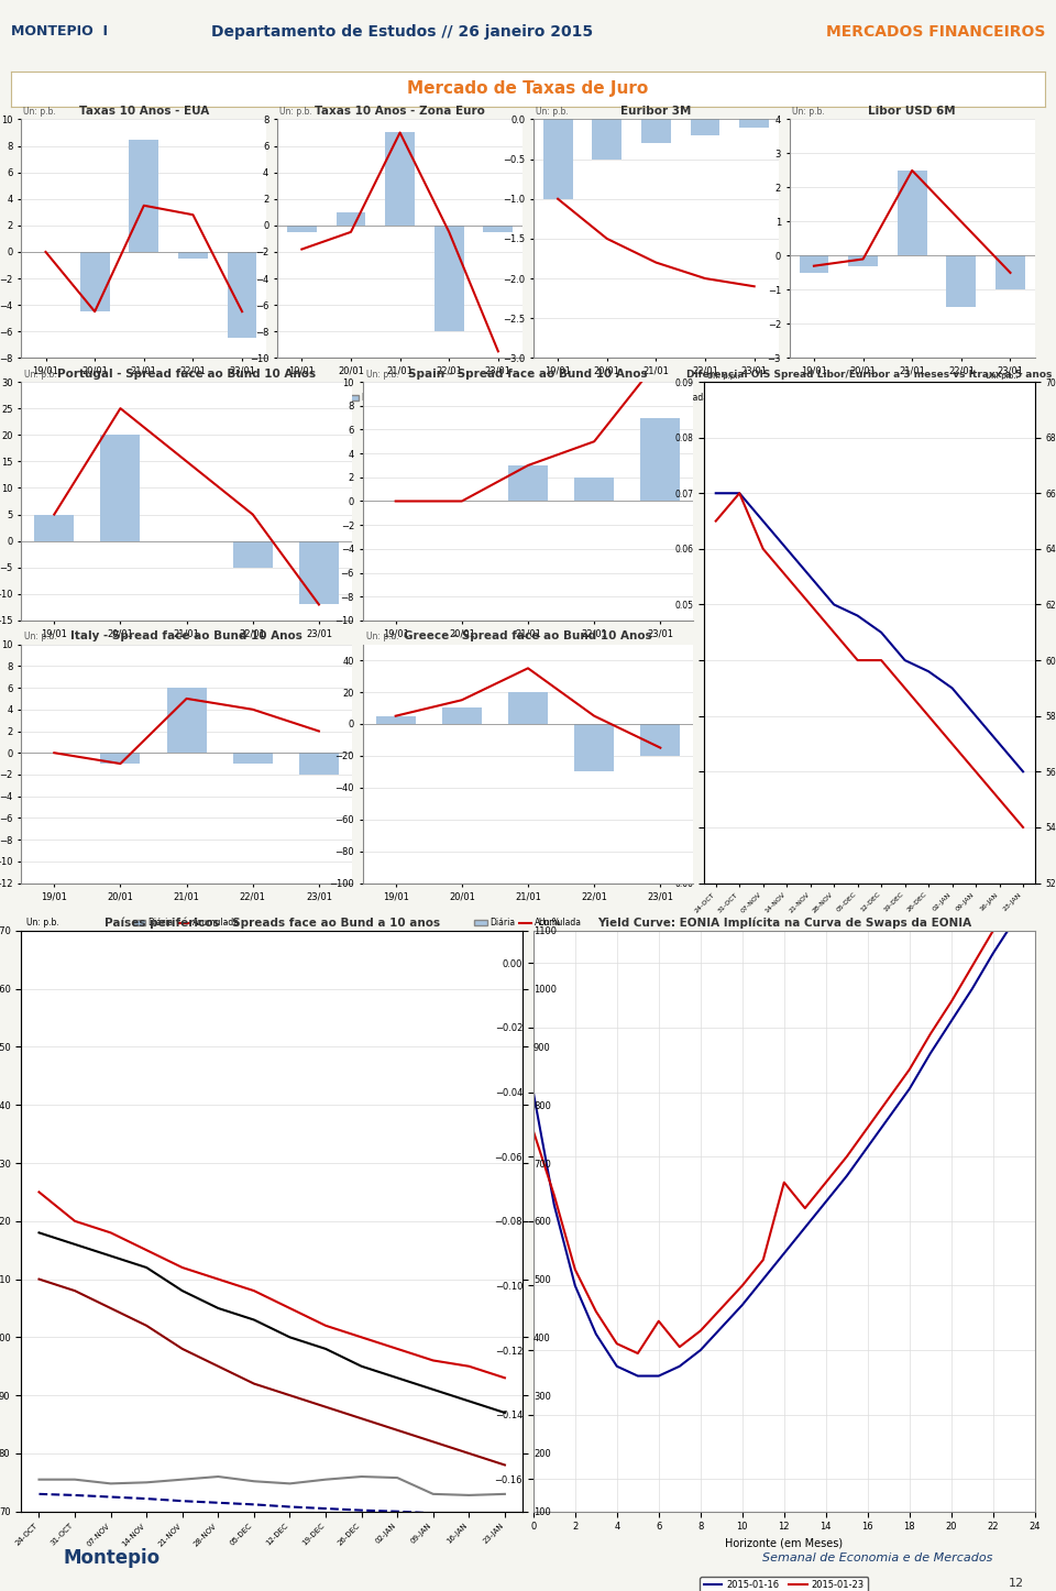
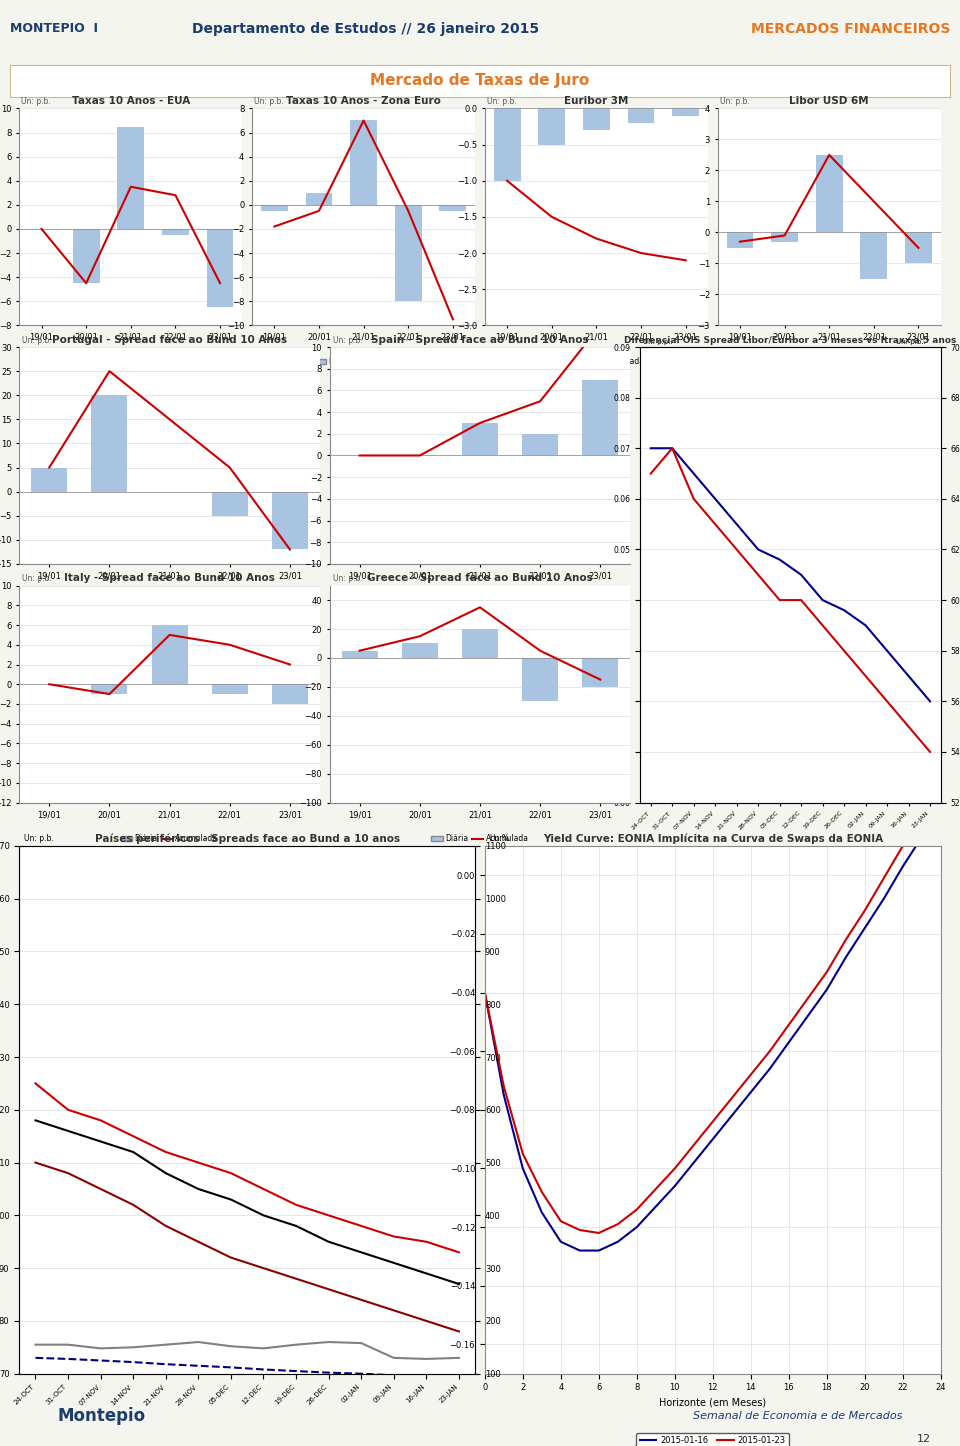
Yield Curve: EONIA Implícita na Curva de Swaps da EONIA/2015-01-23/0: -0.052 -> -0.040
Yield Curve: EONIA Implícita na Curva de Swaps da EONIA/2015-01-23/6: -0.111 -> -0.122
Yield Curve: EONIA Implícita na Curva de Swaps da EONIA/2015-01-23/12: -0.068 -> -0.084
